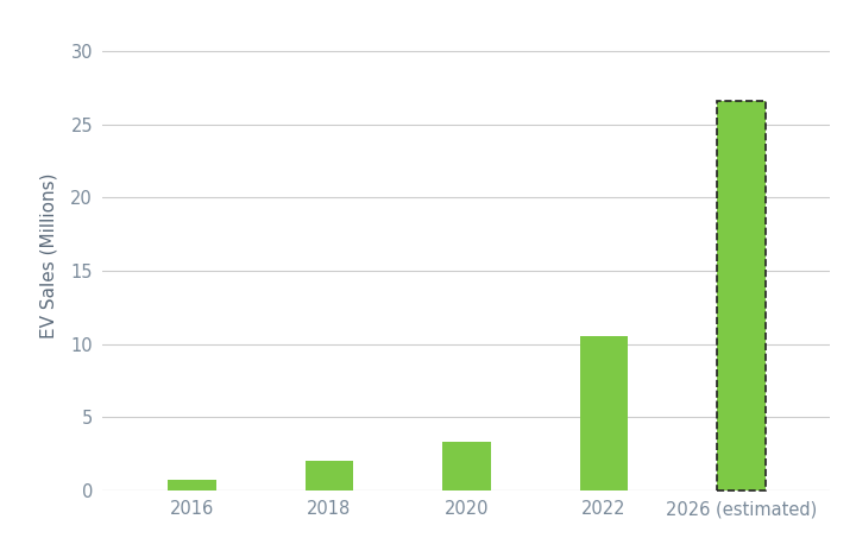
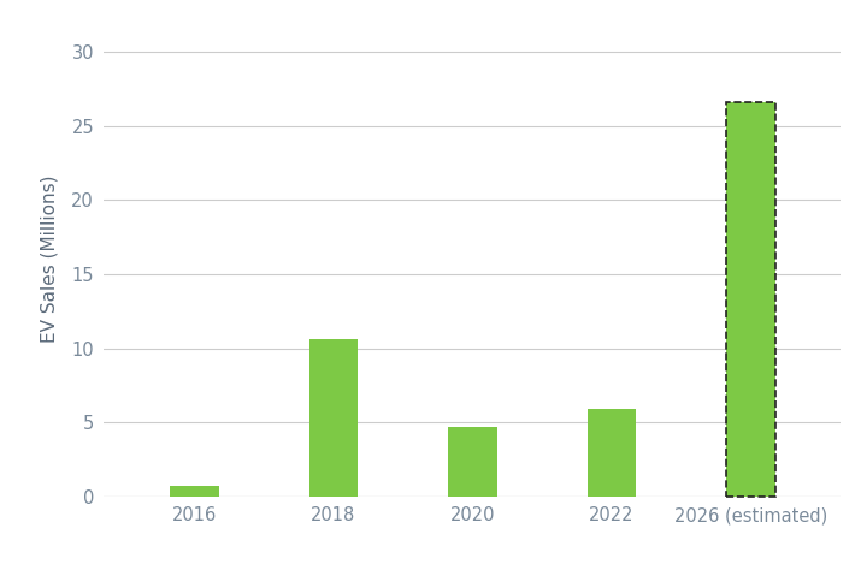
2018: 2.0 -> 10.6
2020: 3.3 -> 4.7
2022: 10.5 -> 5.9
